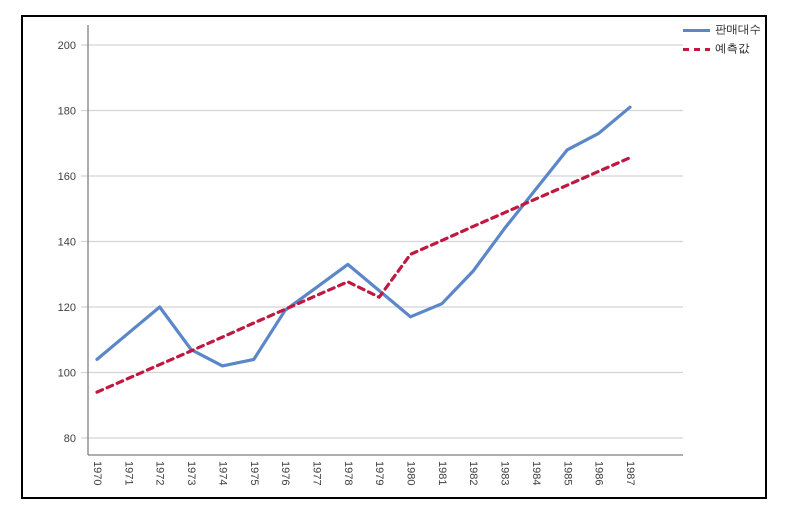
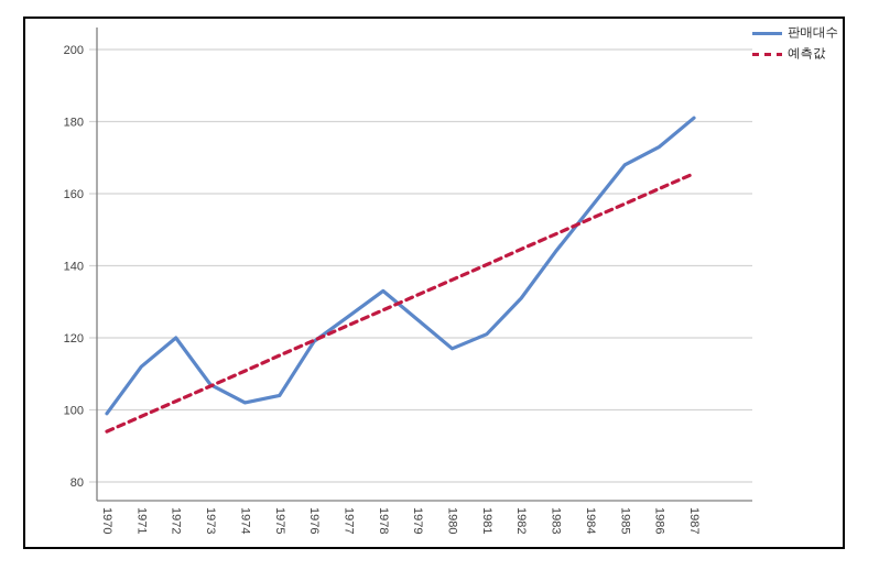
판매대수/1970: 104 -> 99
예측값/1979: 123 -> 132
